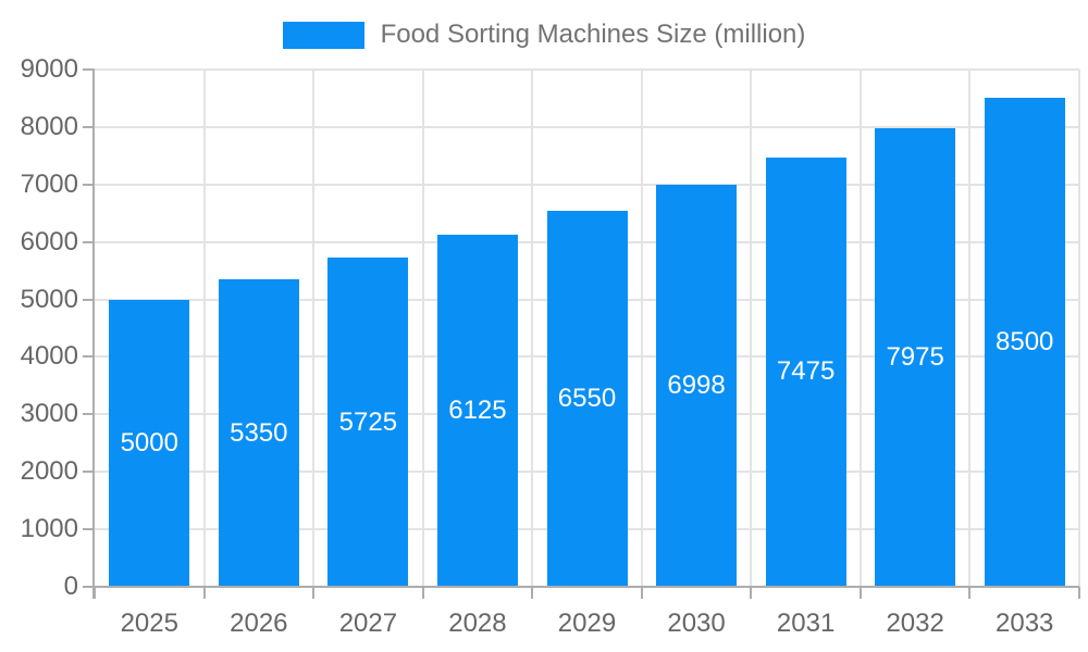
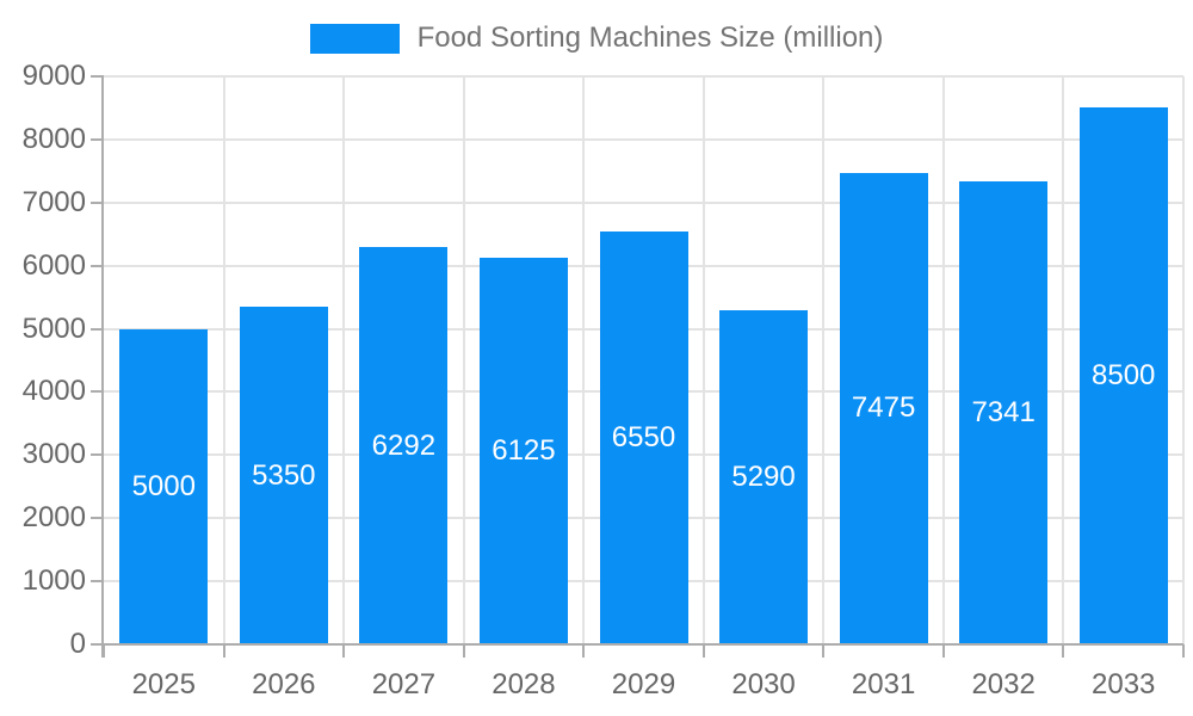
2027: 5725 -> 6292
2030: 6998 -> 5290
2032: 7975 -> 7341
